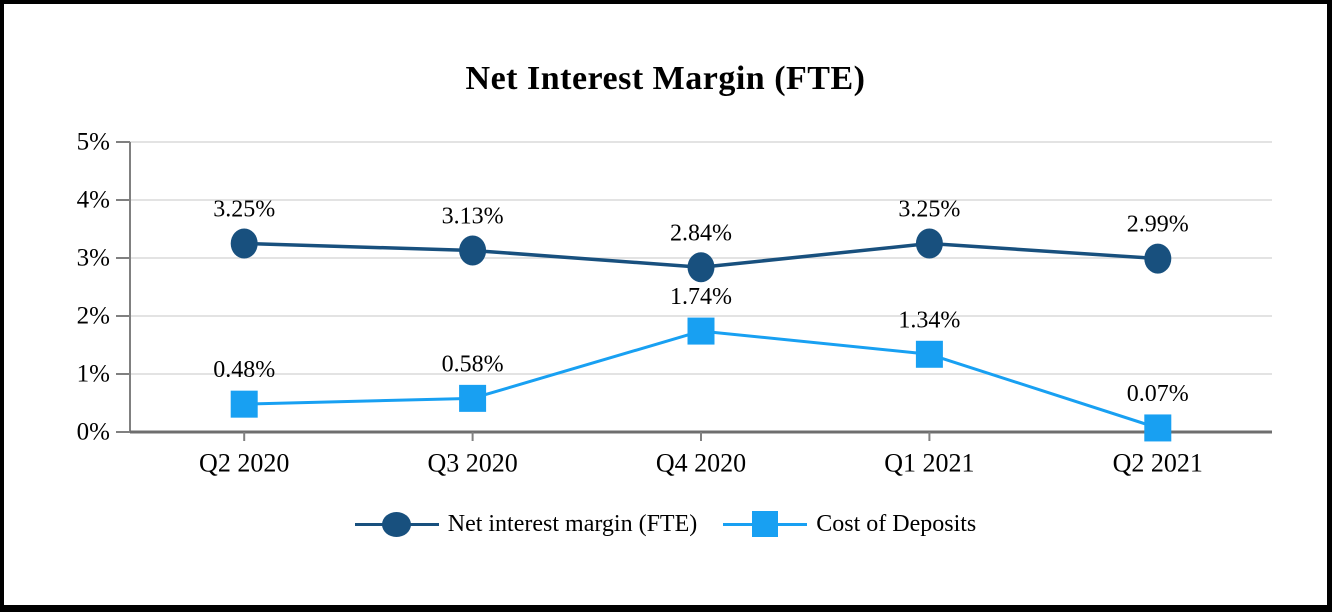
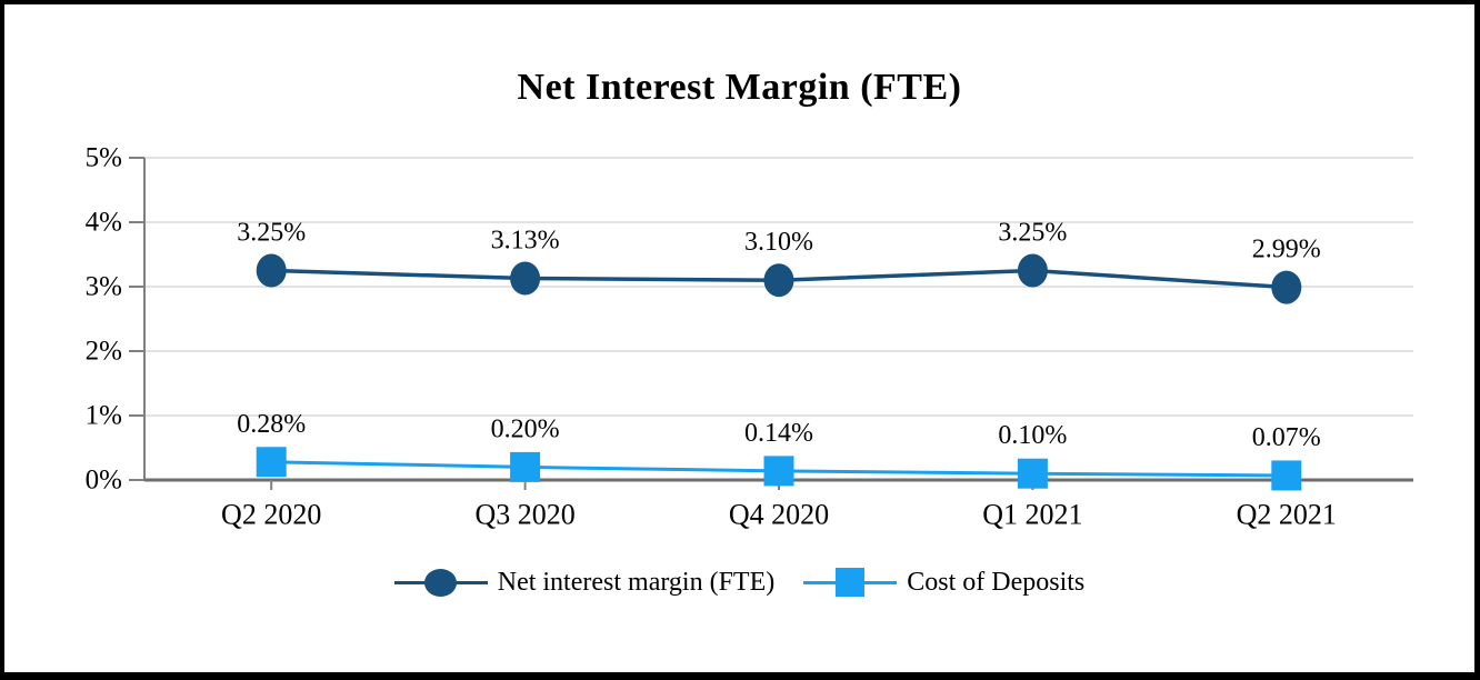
Cost of Deposits/Q2 2020: 0.48% -> 0.28%
Cost of Deposits/Q3 2020: 0.58% -> 0.20%
Net interest margin (FTE)/Q4 2020: 2.84% -> 3.10%
Cost of Deposits/Q4 2020: 1.74% -> 0.14%
Cost of Deposits/Q1 2021: 1.34% -> 0.10%
